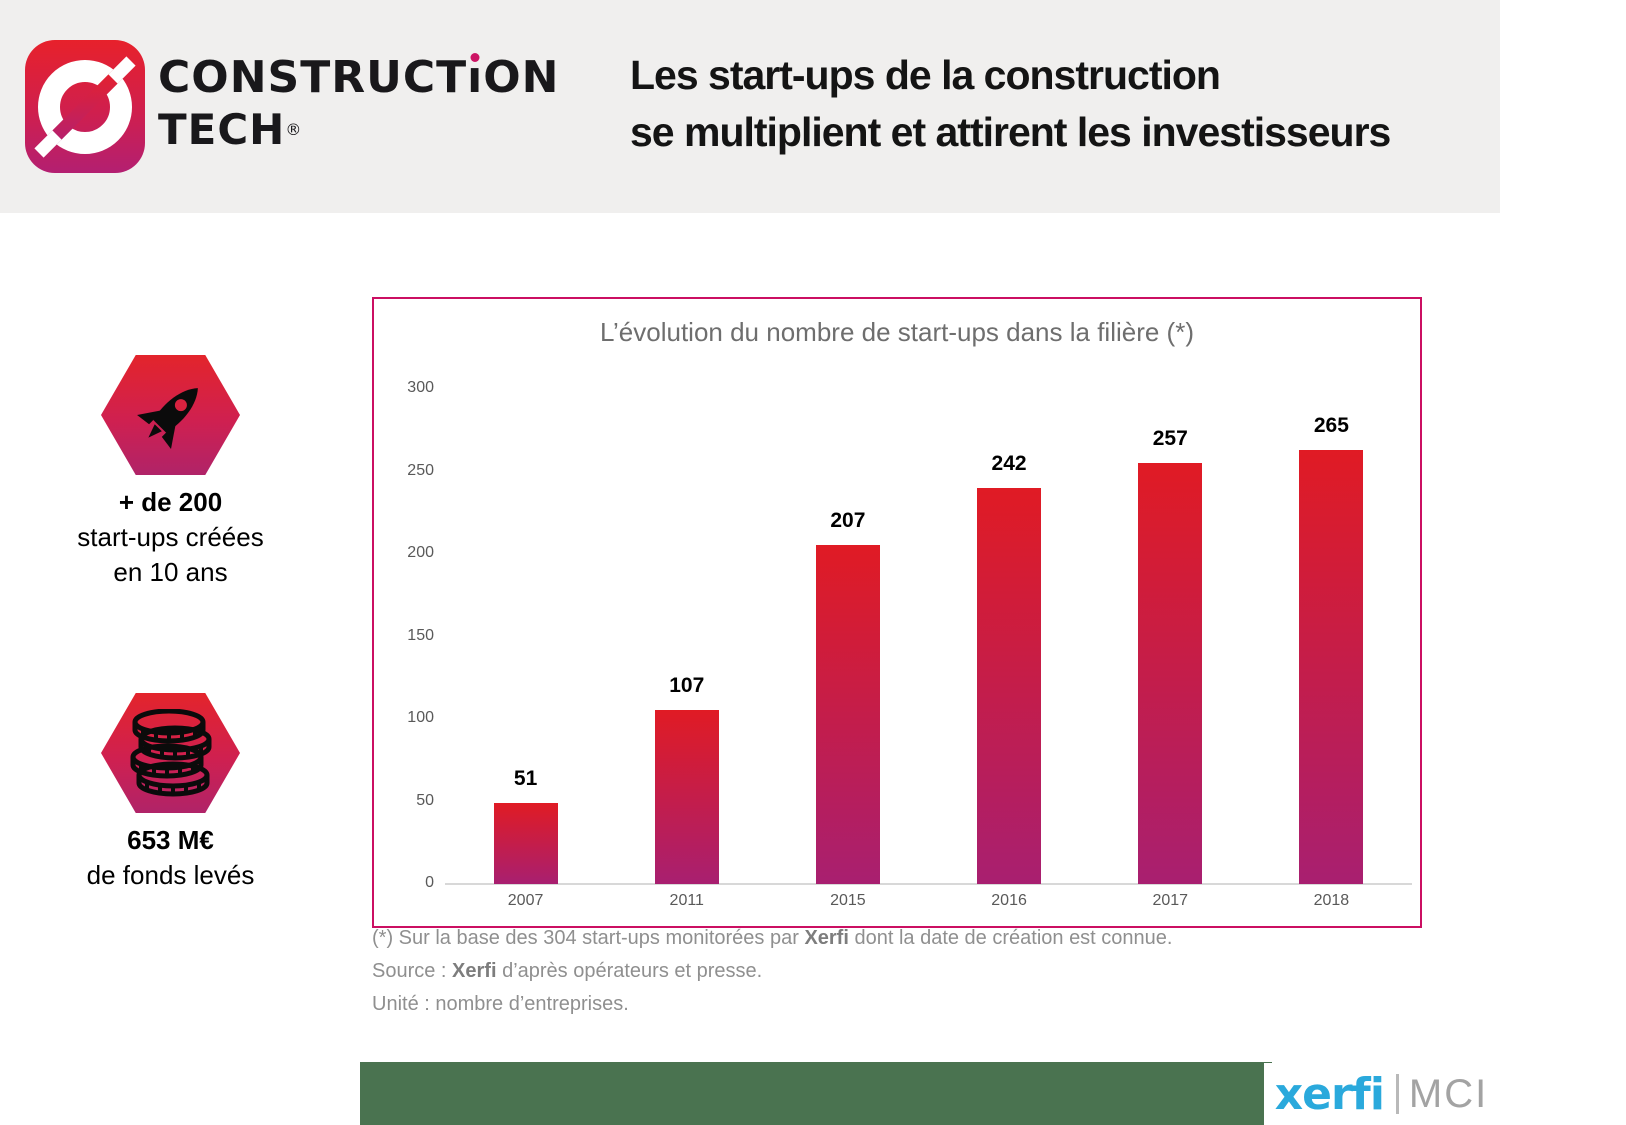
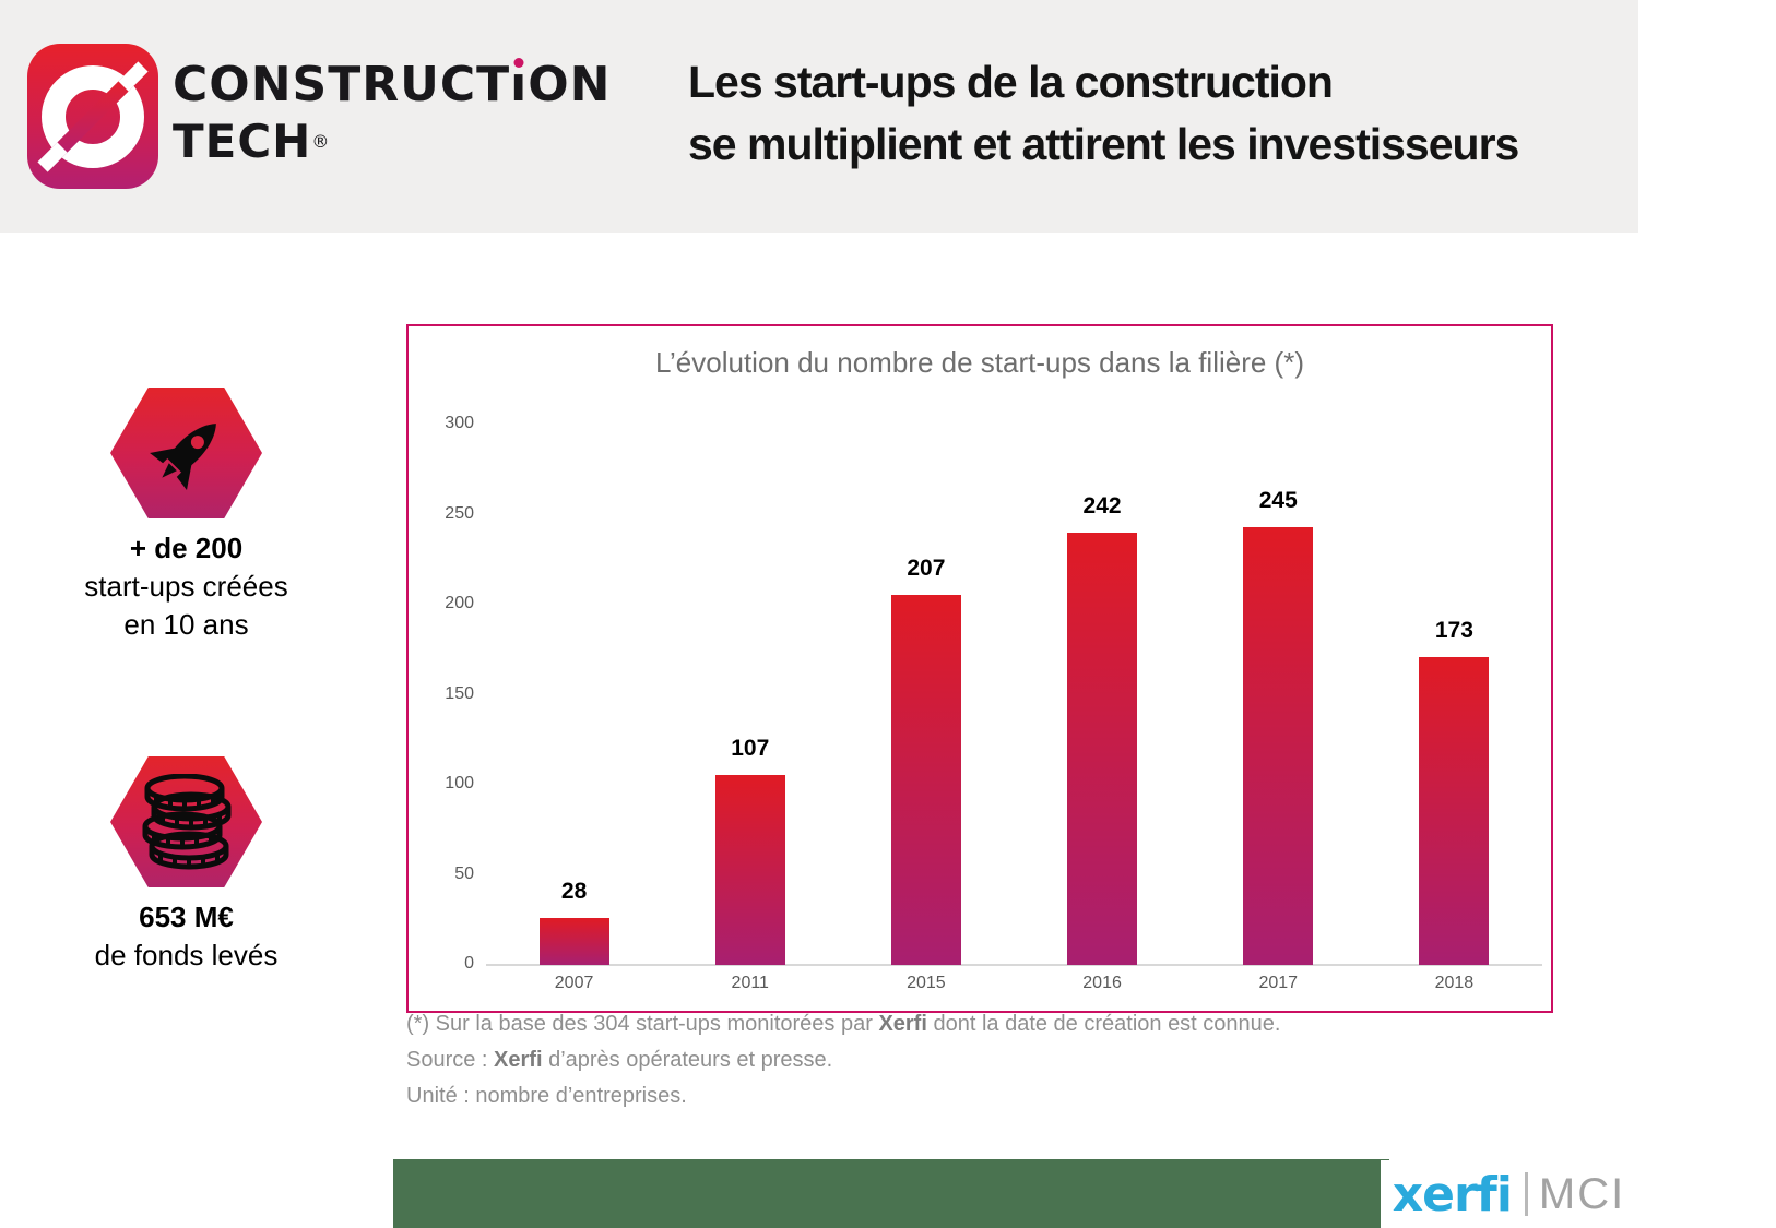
2007: 51 -> 28
2017: 257 -> 245
2018: 265 -> 173
